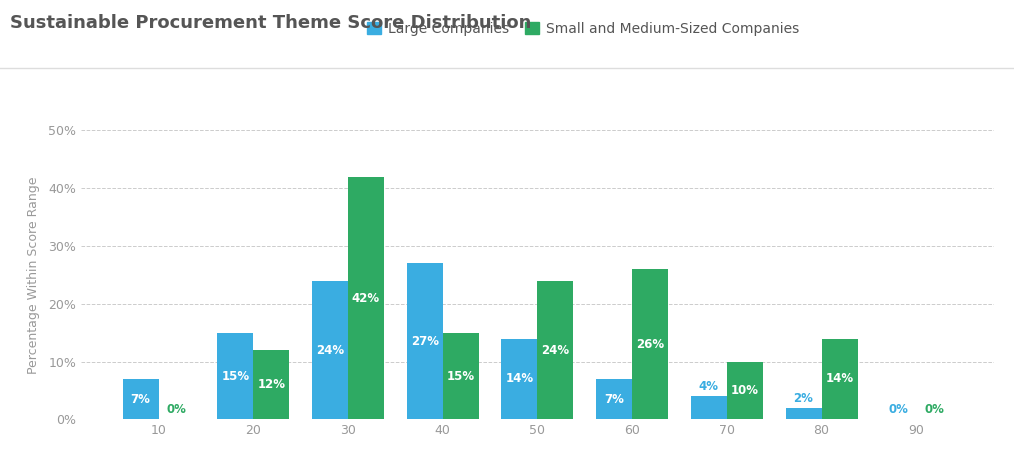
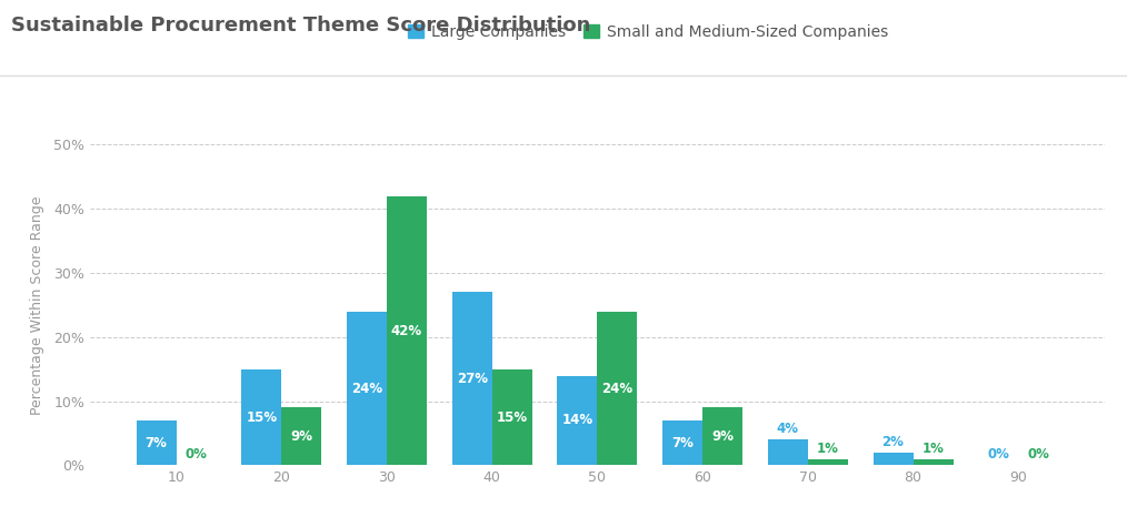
Small and Medium-Sized Companies/20: 12% -> 9%
Small and Medium-Sized Companies/60: 26% -> 9%
Small and Medium-Sized Companies/70: 10% -> 1%
Small and Medium-Sized Companies/80: 14% -> 1%
